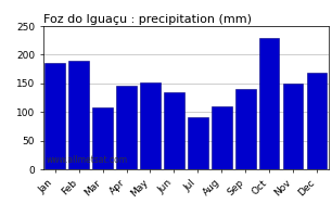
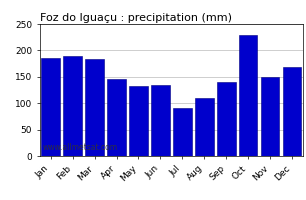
Mar: 108 -> 183
May: 152 -> 133
